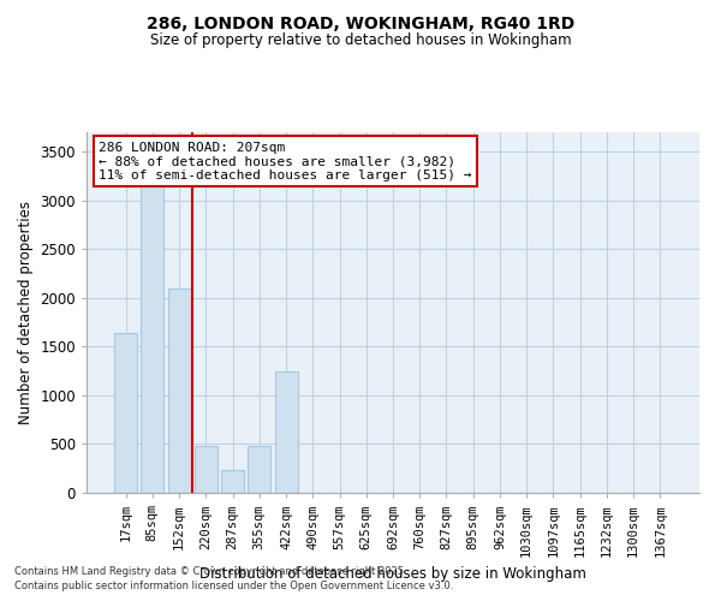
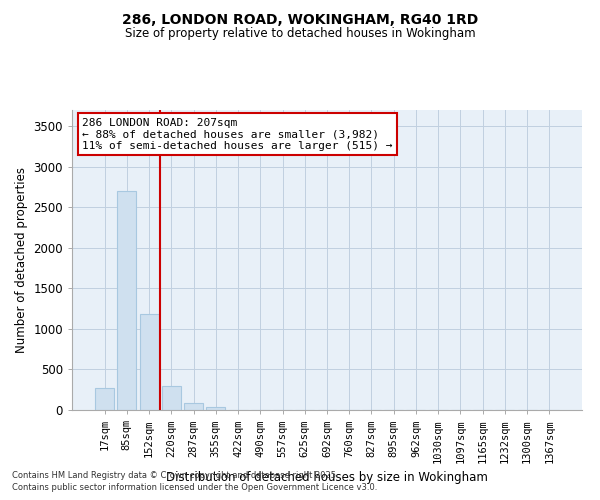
17sqm: 1640 -> 270
85sqm: 3140 -> 2700
152sqm: 2100 -> 1180
220sqm: 480 -> 290
287sqm: 240 -> 90
355sqm: 480 -> 40
422sqm: 1240 -> 0
